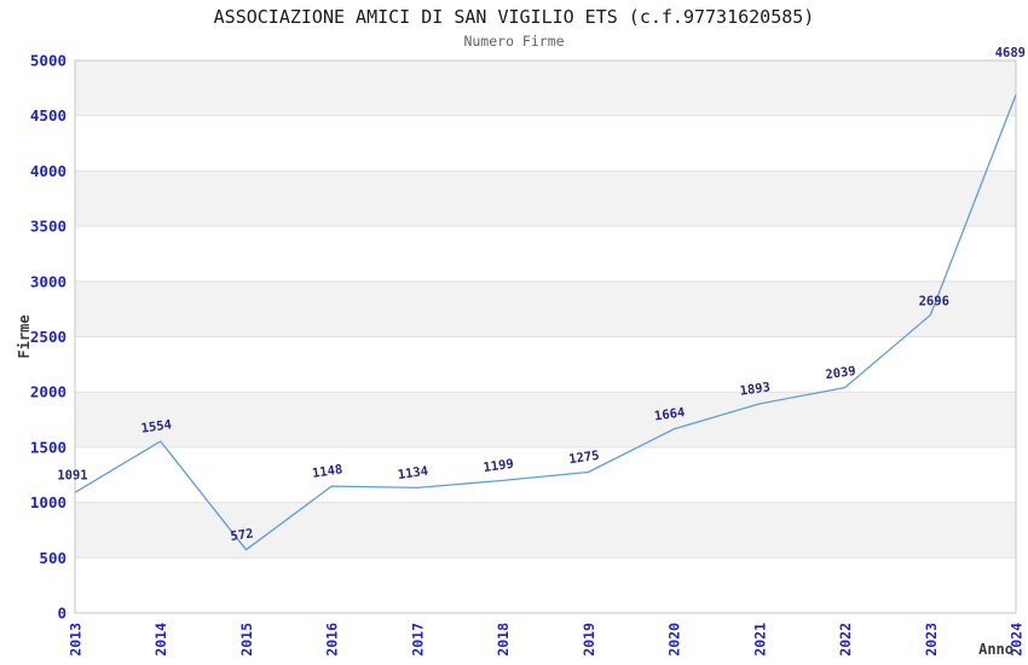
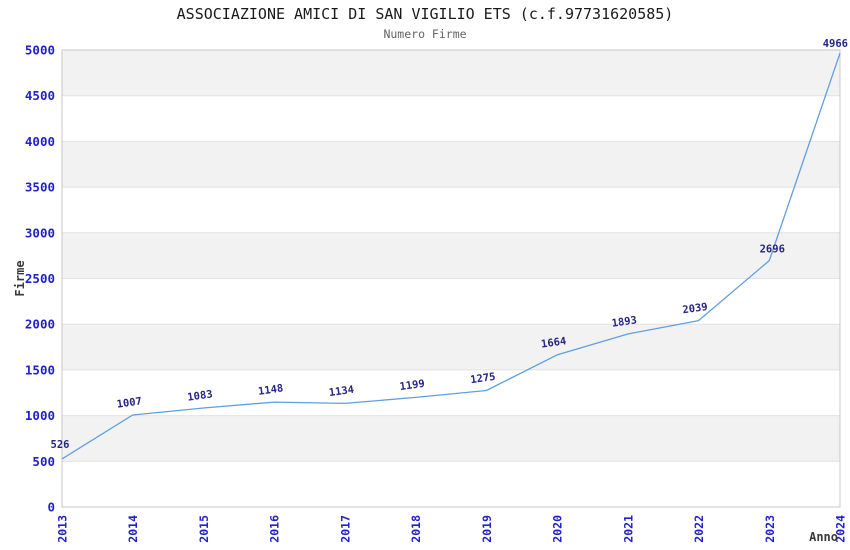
2013: 1091 -> 526
2014: 1554 -> 1007
2015: 572 -> 1083
2024: 4689 -> 4966
